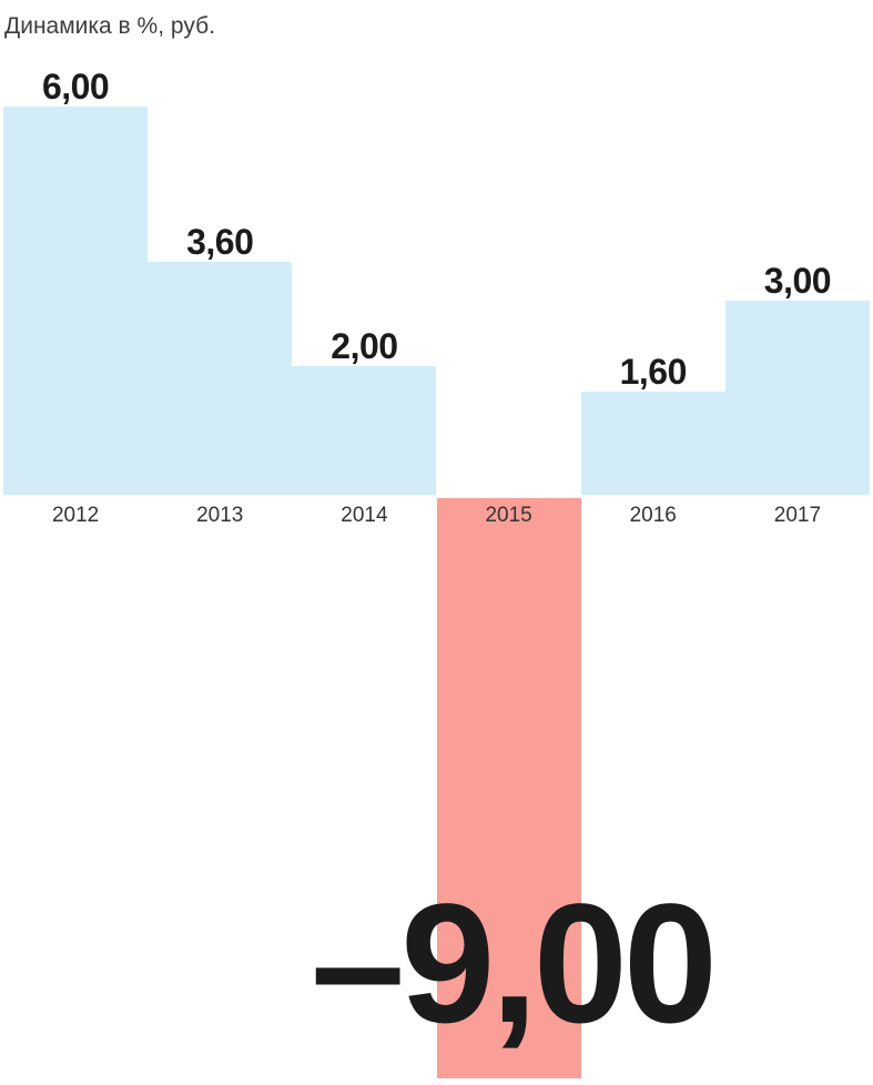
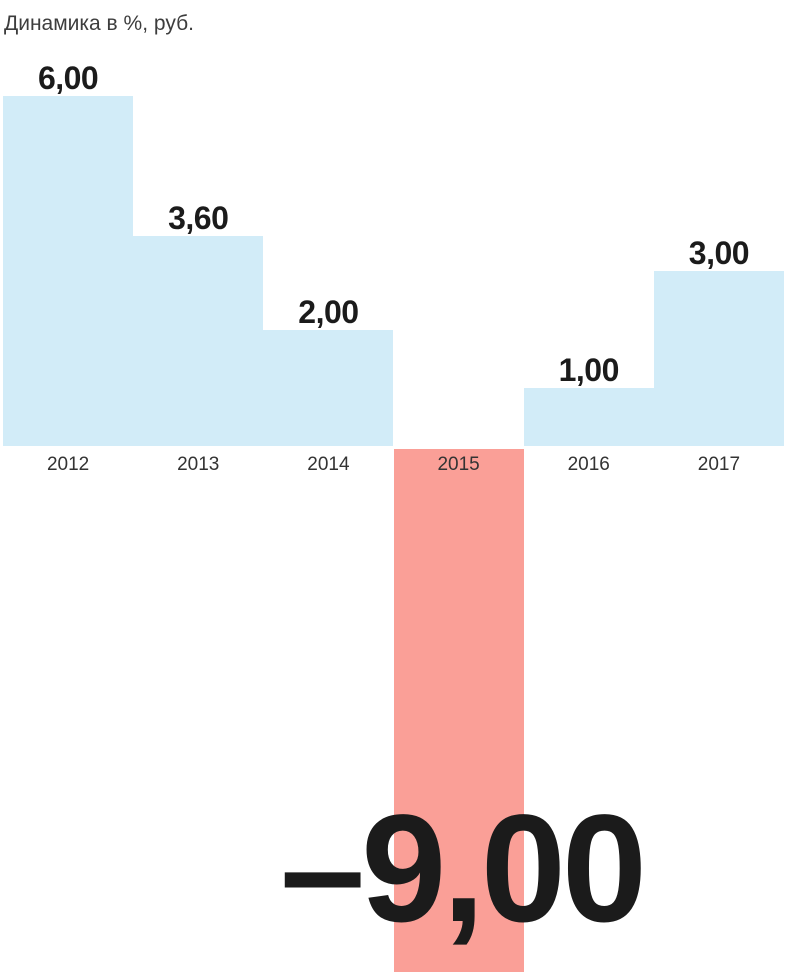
2016: 1,60 -> 1,00
